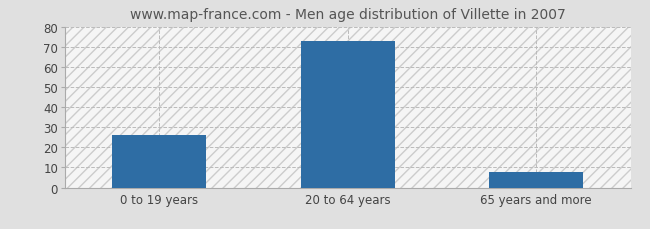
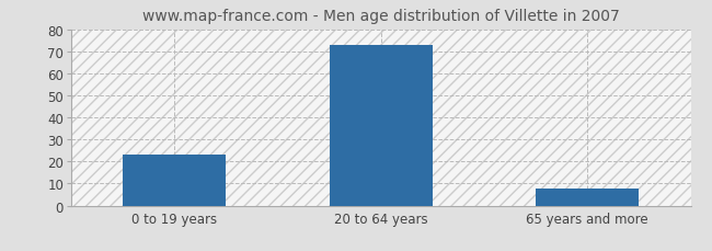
0 to 19 years: 26 -> 23
